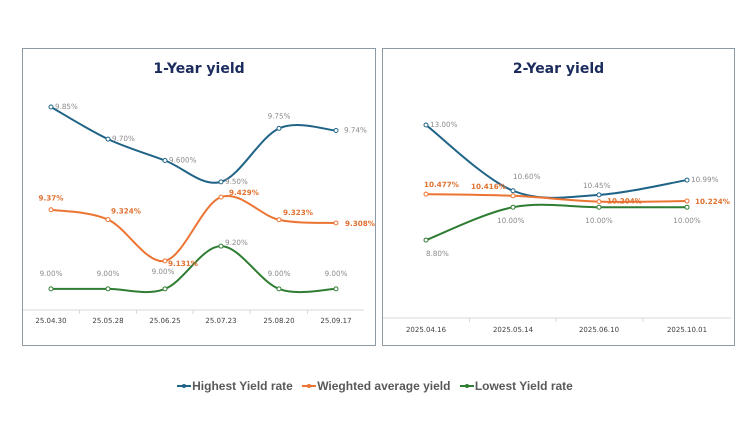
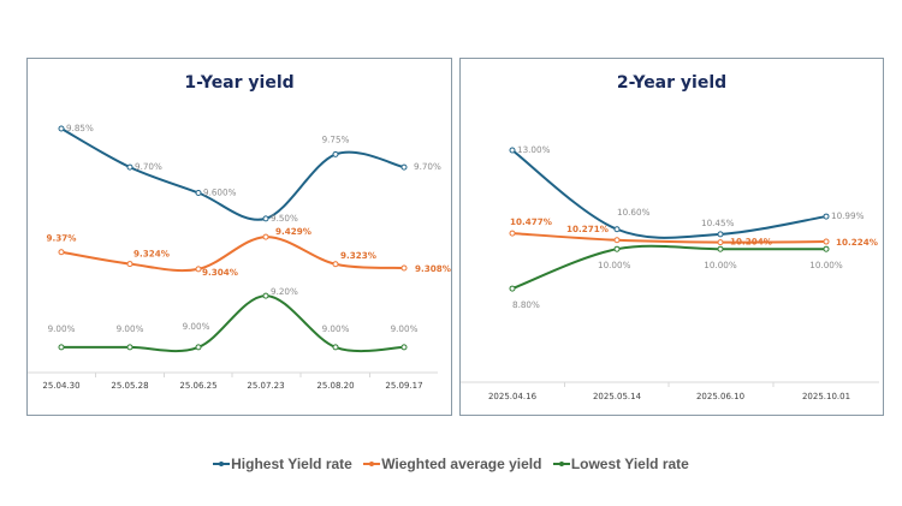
1-Year yield/Wieghted average yield/25.06.25: 9.131% -> 9.304%
1-Year yield/Highest Yield rate/25.09.17: 9.74% -> 9.70%
2-Year yield/Wieghted average yield/2025.05.14: 10.416% -> 10.271%
